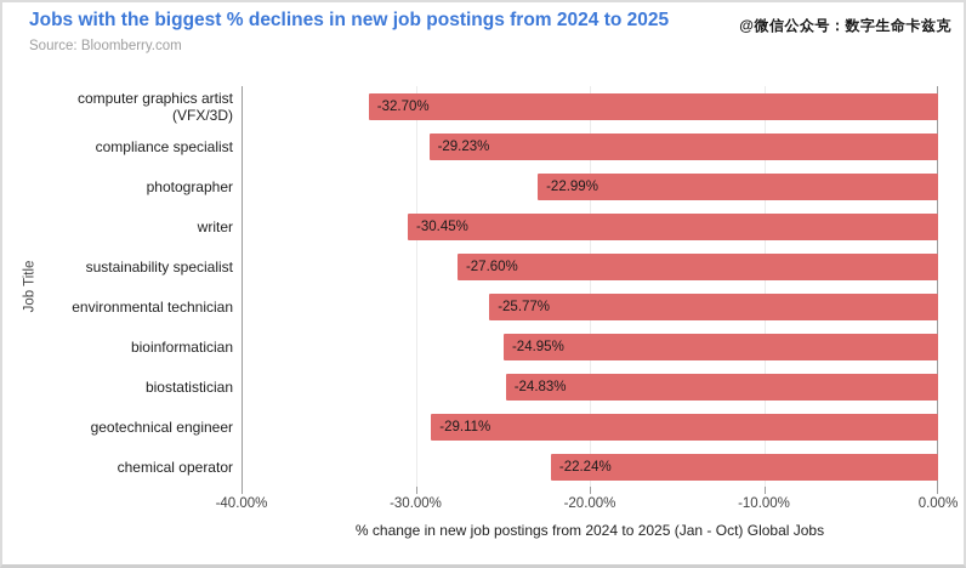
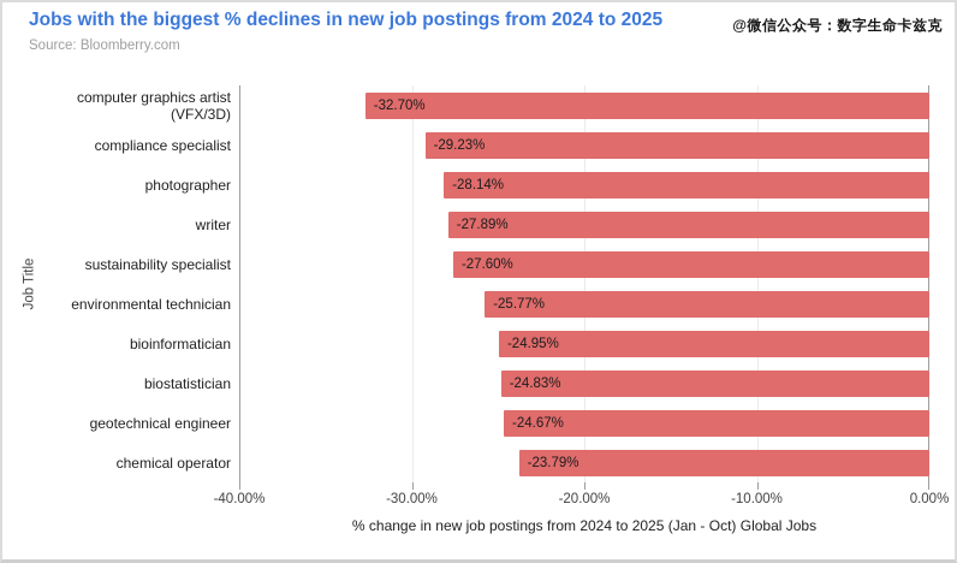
photographer: -22.99% -> -28.14%
writer: -30.45% -> -27.89%
geotechnical engineer: -29.11% -> -24.67%
chemical operator: -22.24% -> -23.79%
